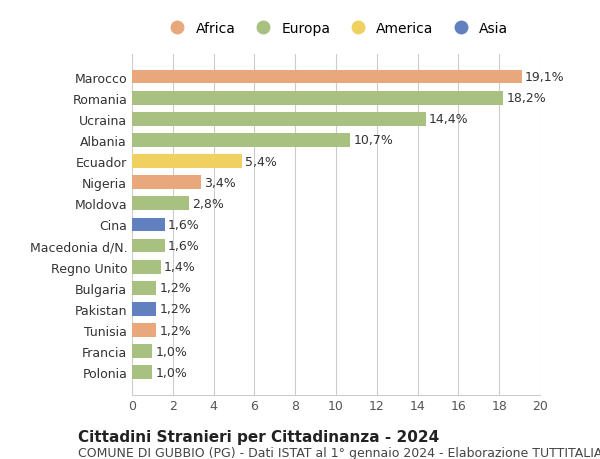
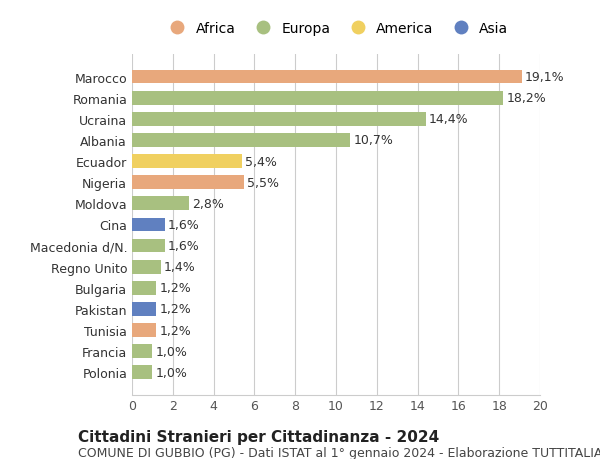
Nigeria: 3,4% -> 5,5%
